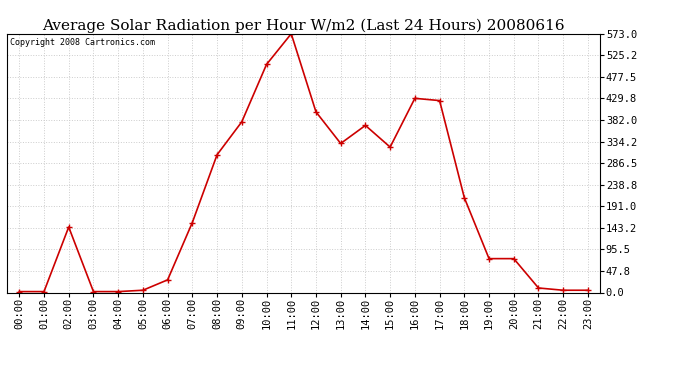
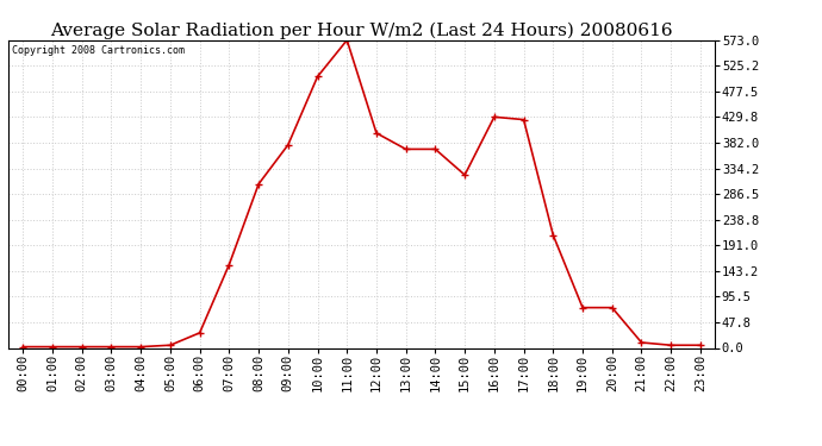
02:00: 145 -> 2
13:00: 330 -> 370
